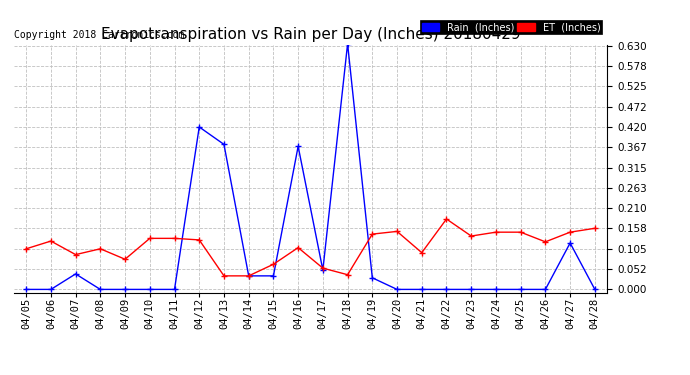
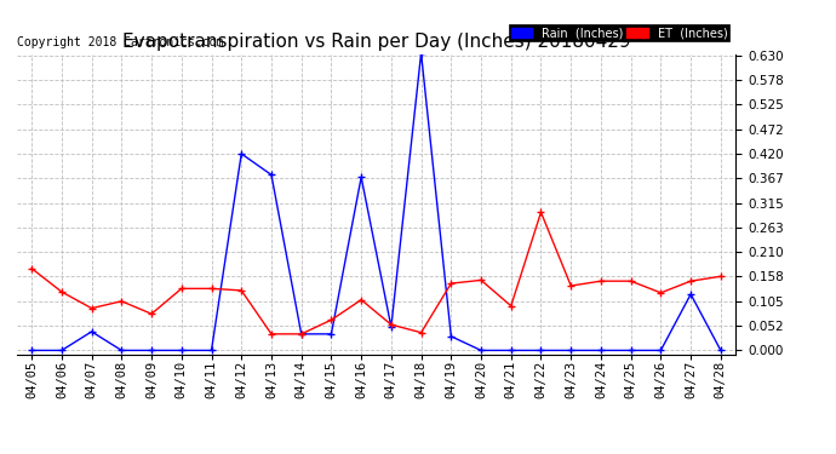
ET (Inches)/04/05: 0.105 -> 0.175
ET (Inches)/04/22: 0.182 -> 0.295
